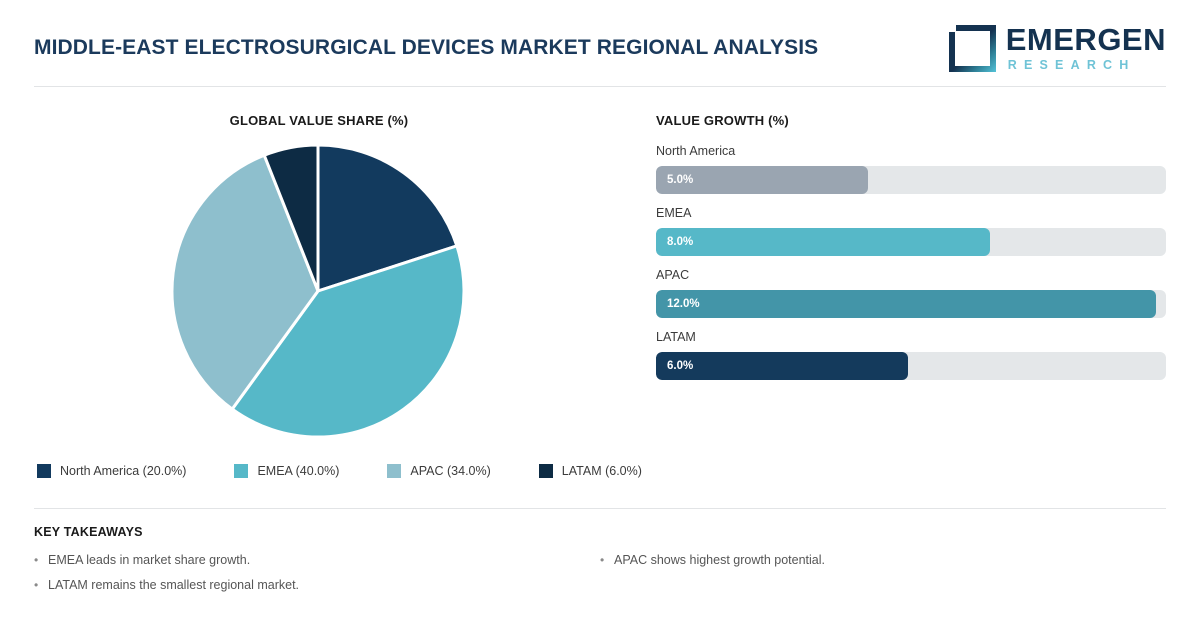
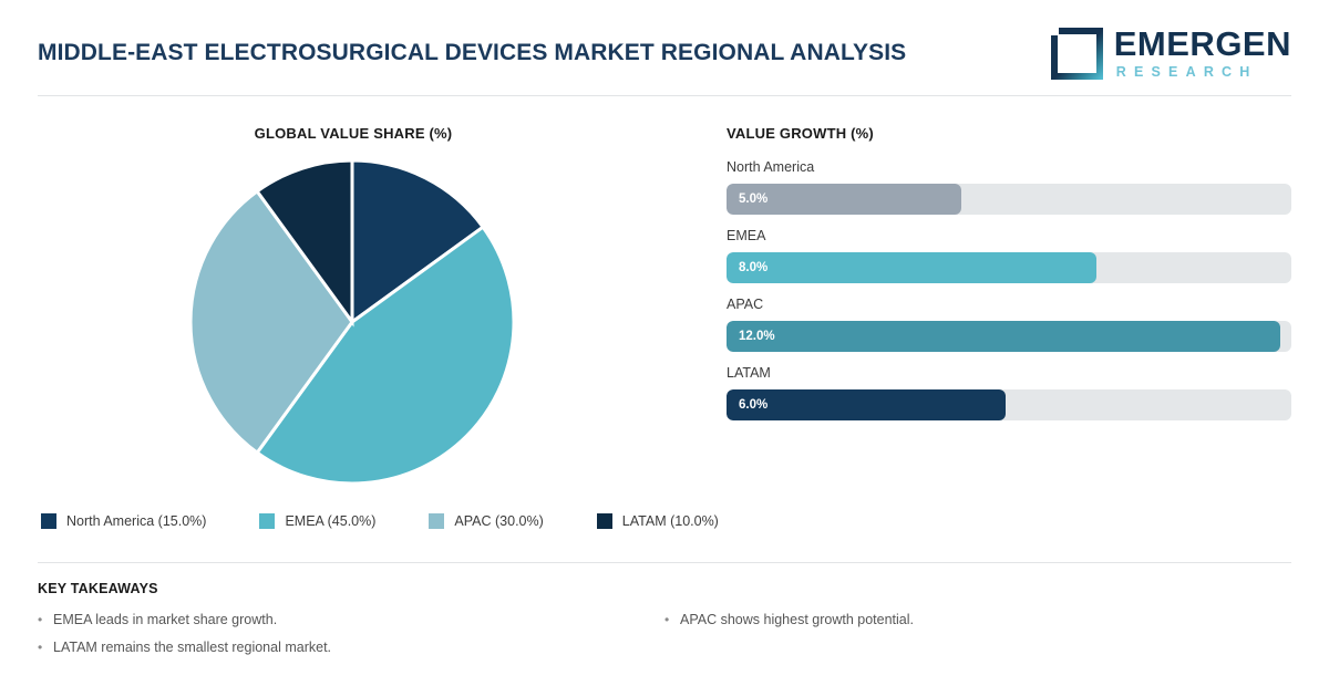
GLOBAL VALUE SHARE (%)/North America: 20.0% -> 15.0%
GLOBAL VALUE SHARE (%)/EMEA: 40.0% -> 45.0%
GLOBAL VALUE SHARE (%)/APAC: 34.0% -> 30.0%
GLOBAL VALUE SHARE (%)/LATAM: 6.0% -> 10.0%
